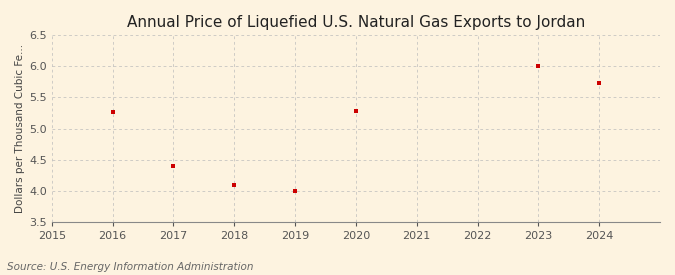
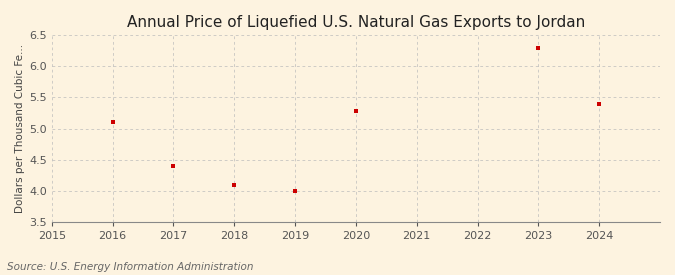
2016: 5.26 -> 5.10
2023: 6.00 -> 6.30
2024: 5.74 -> 5.40
